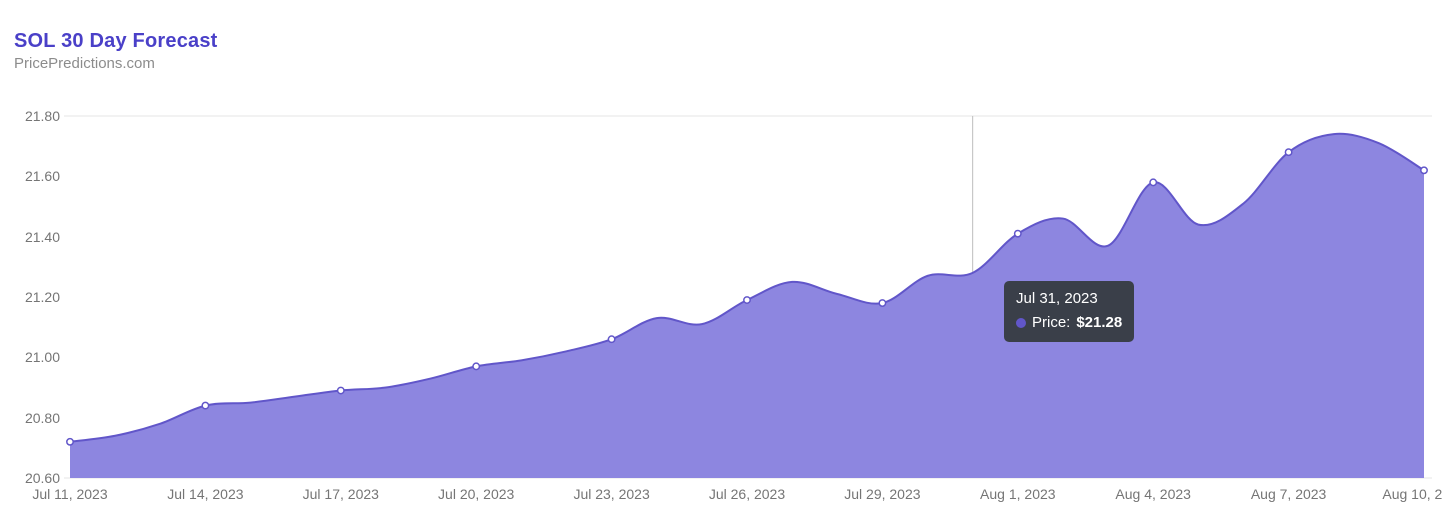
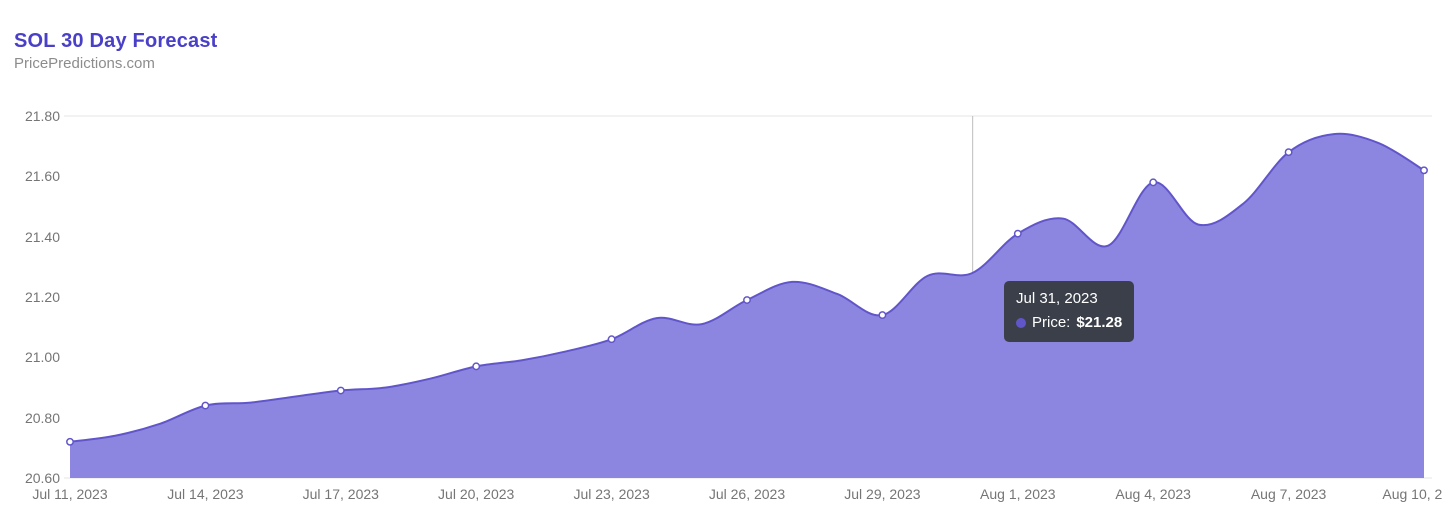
Jul 29, 2023: 21.18 -> 21.14
